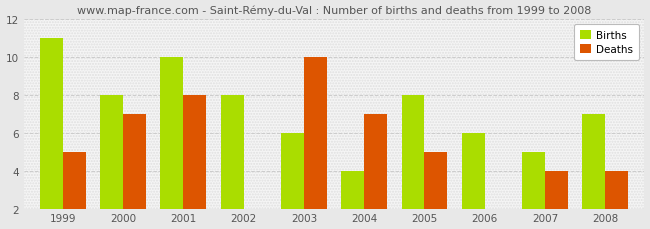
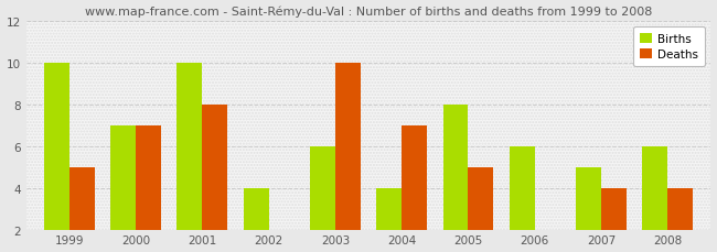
Births/1999: 11 -> 10
Births/2000: 8 -> 7
Births/2002: 8 -> 4
Births/2008: 7 -> 6
